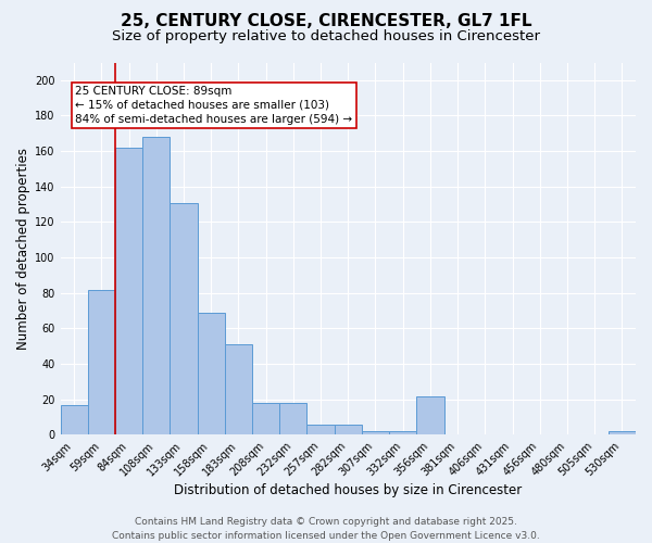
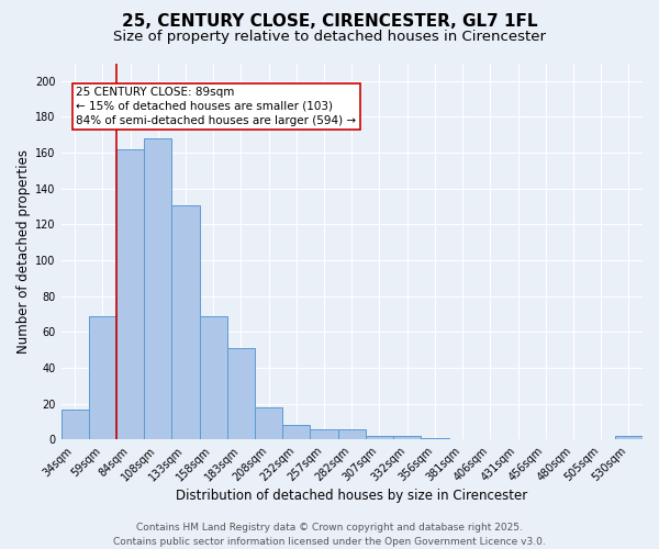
59sqm: 82 -> 69
232sqm: 18 -> 8
356sqm: 22 -> 1
